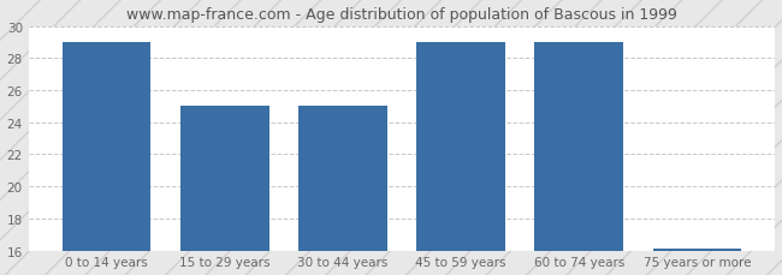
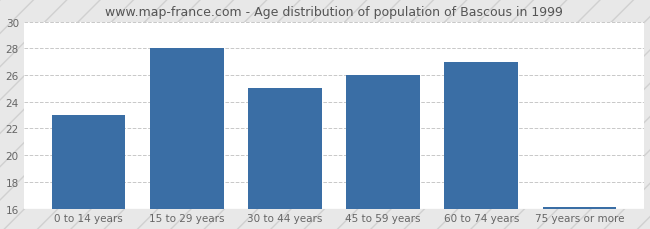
0 to 14 years: 29.0 -> 23.0
15 to 29 years: 25.0 -> 28.0
45 to 59 years: 29.0 -> 26.0
60 to 74 years: 29.0 -> 27.0
